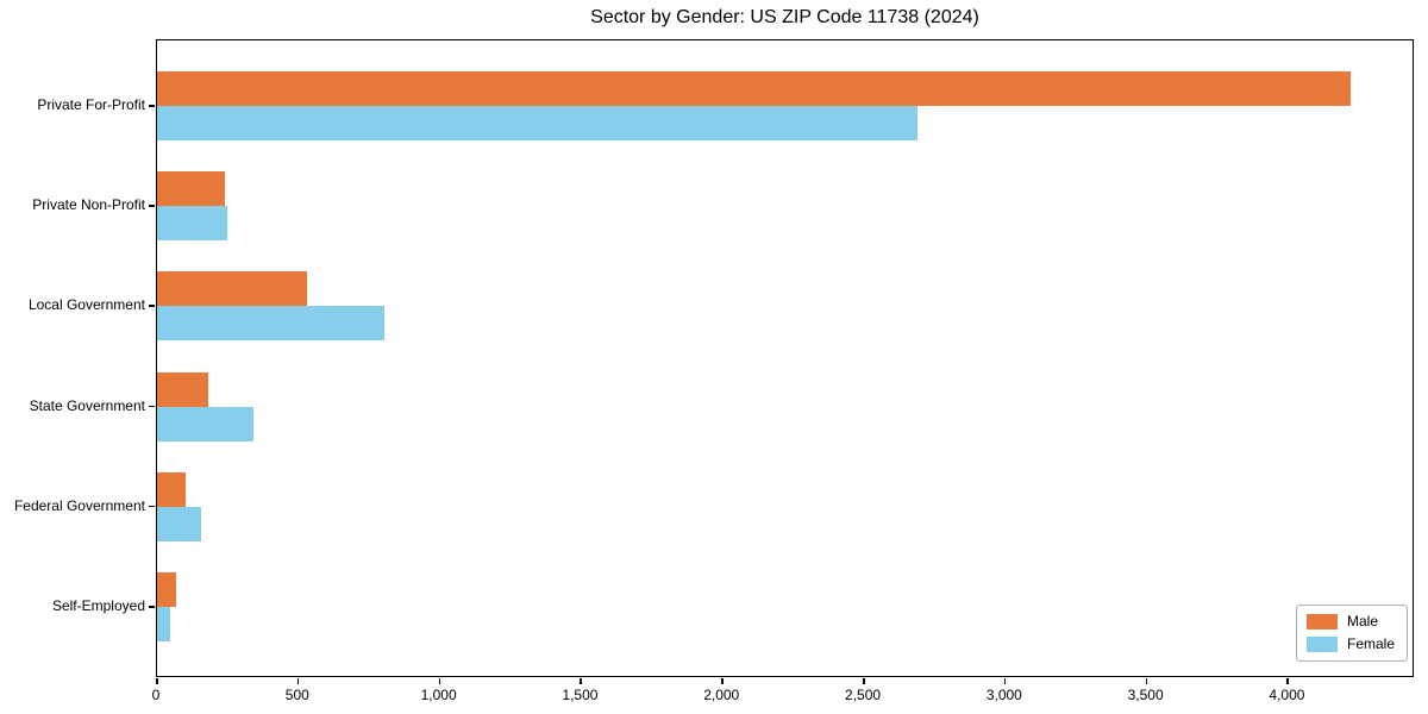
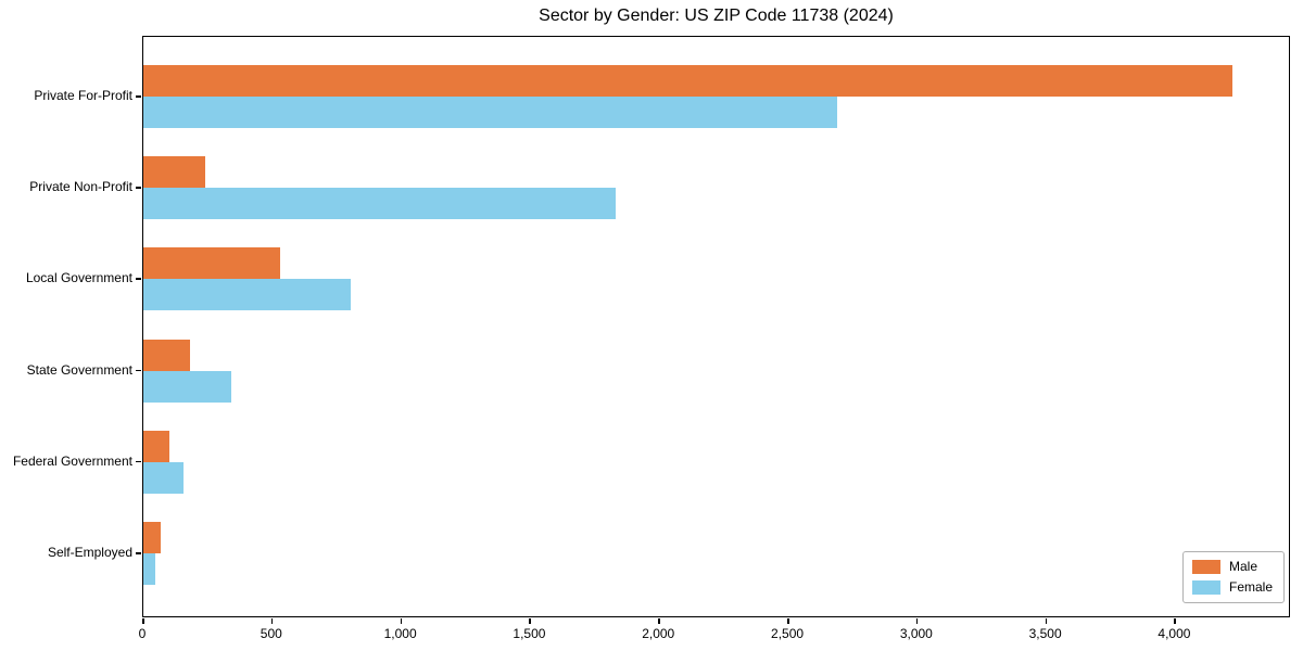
Female/Private Non-Profit: 250 -> 1830
